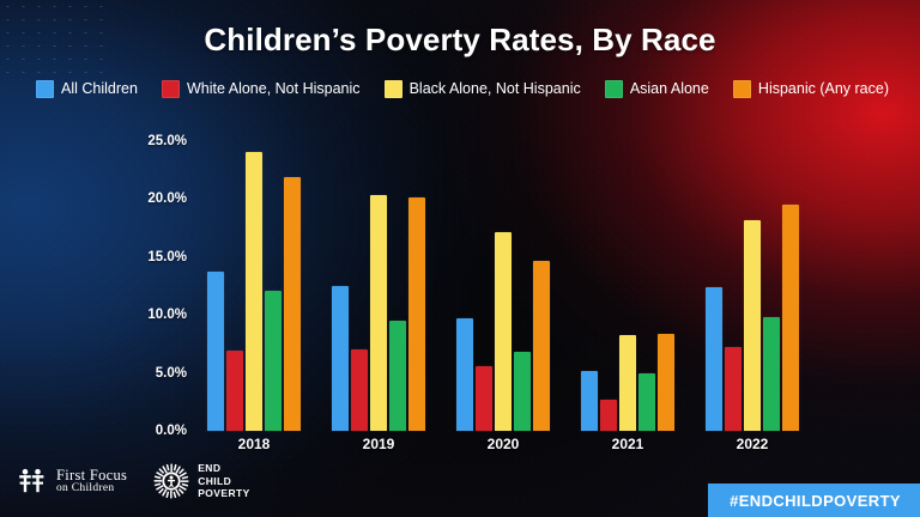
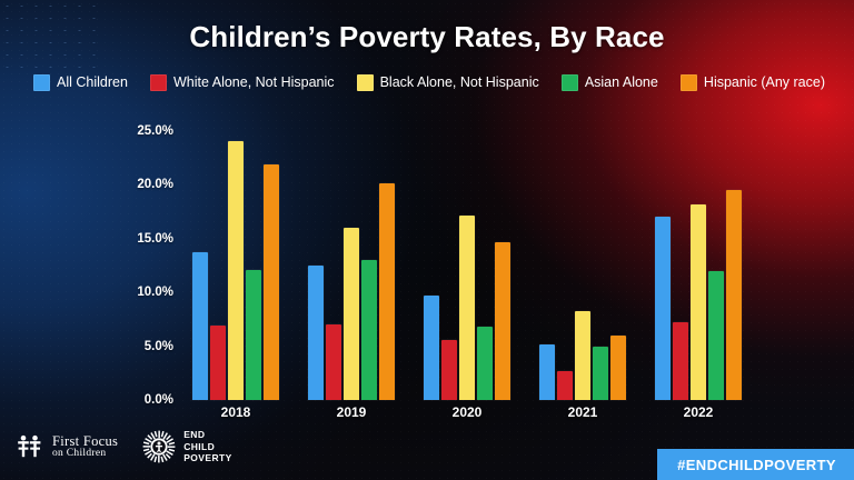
Black Alone, Not Hispanic/2019: 20% -> 16%
Asian Alone/2019: 10% -> 13%
Hispanic (Any race)/2021: 8% -> 6%
All Children/2022: 12% -> 17%
Asian Alone/2022: 10% -> 12%
